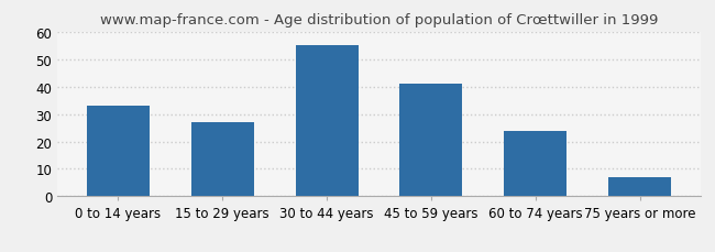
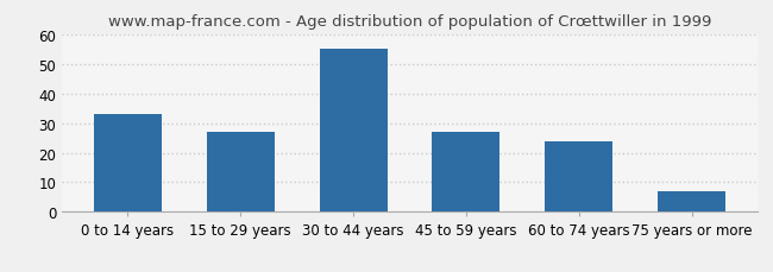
45 to 59 years: 41 -> 27
